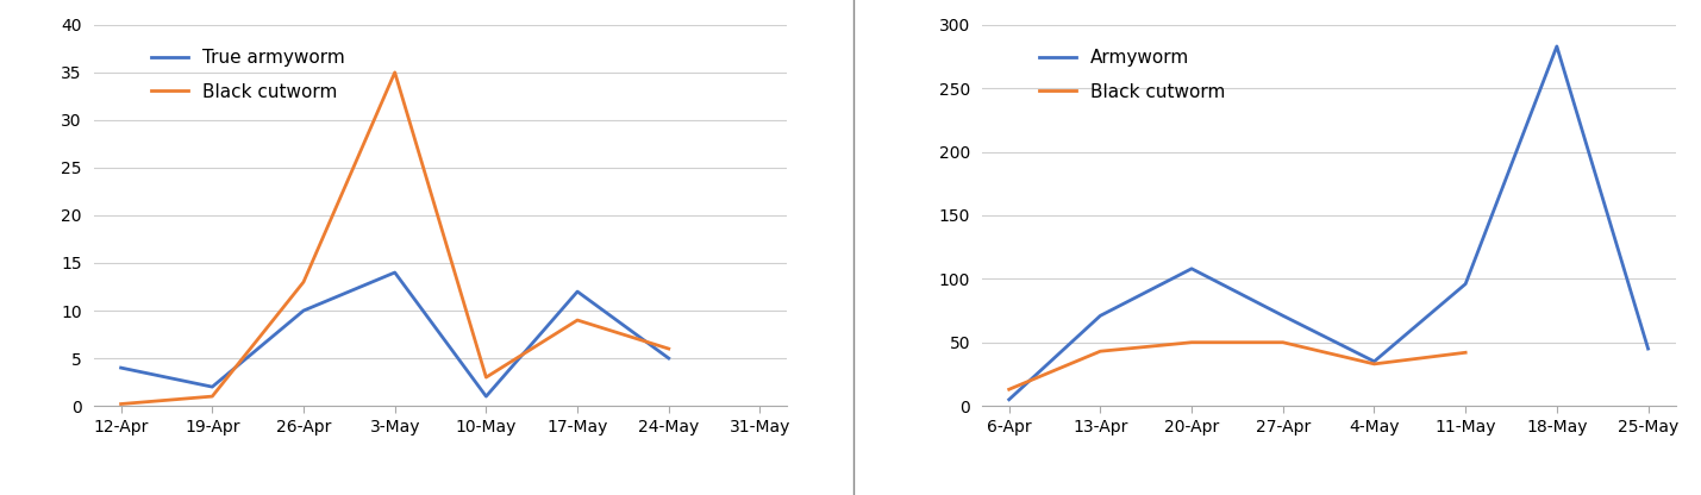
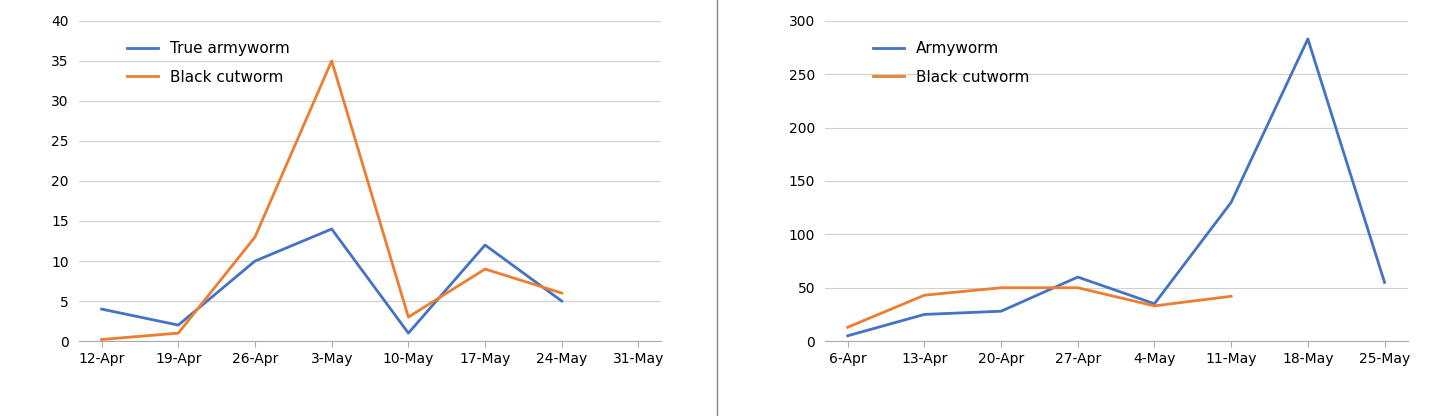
Armyworm/13-Apr: 71 -> 25
Armyworm/20-Apr: 108 -> 28
Armyworm/27-Apr: 71 -> 60
Armyworm/11-May: 96 -> 130
Armyworm/25-May: 45 -> 55
